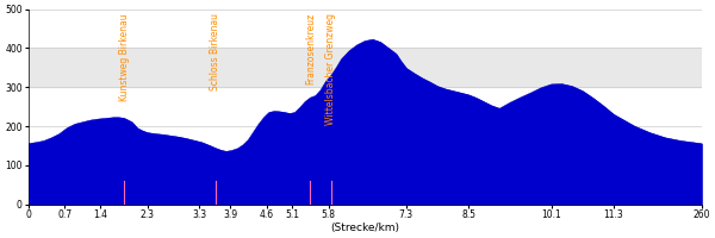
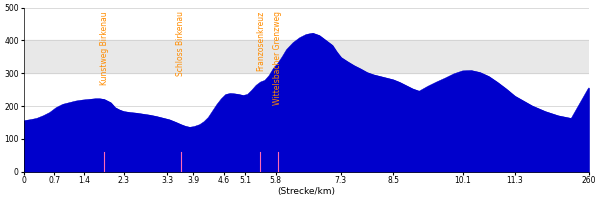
260: 155 -> 255
